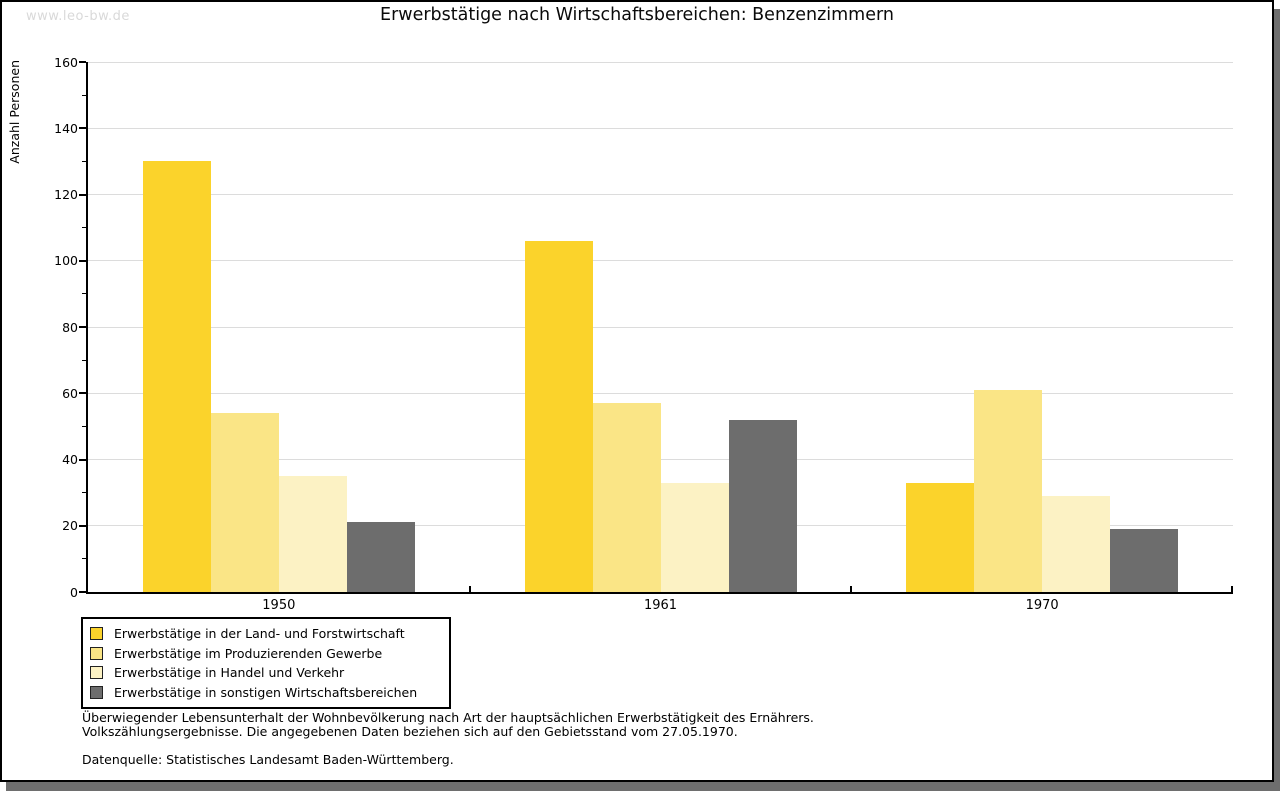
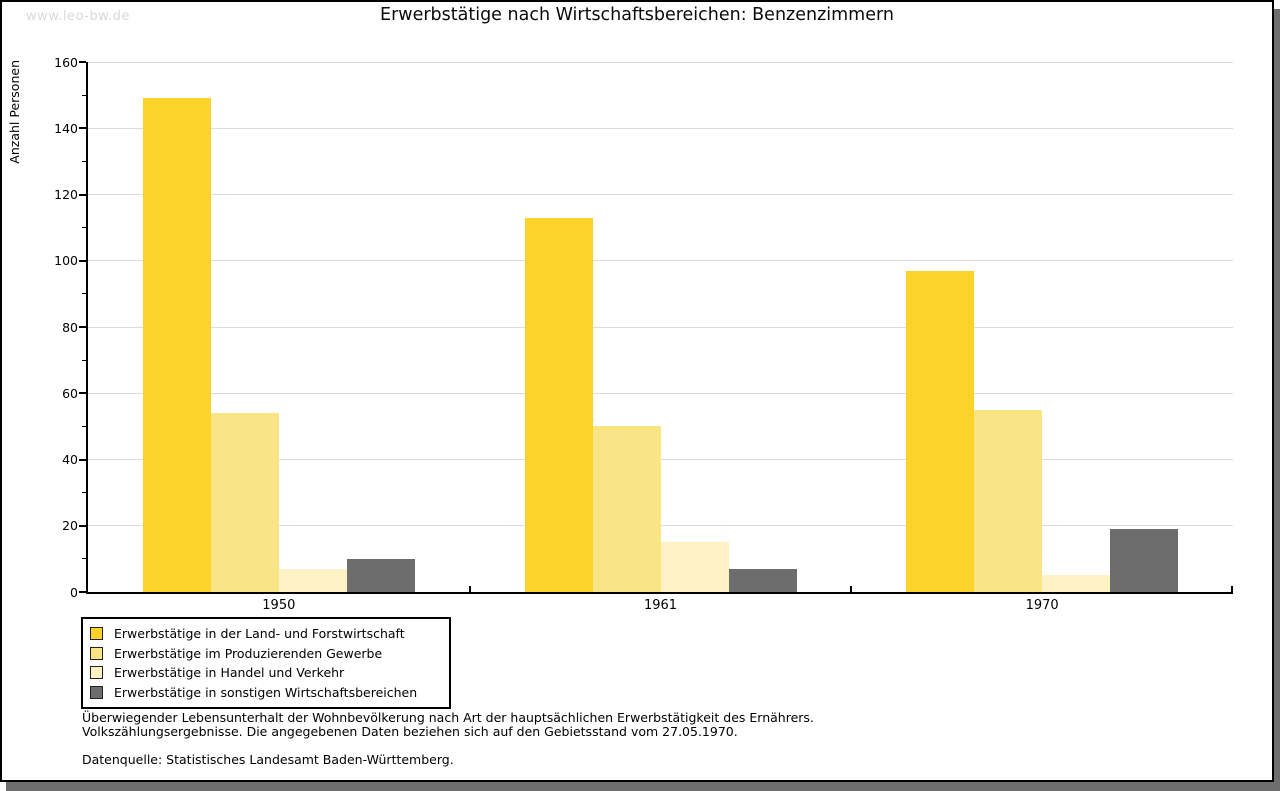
Erwerbstätige in der Land- und Forstwirtschaft/1950: 130 -> 149
Erwerbstätige in Handel und Verkehr/1950: 35 -> 7
Erwerbstätige in sonstigen Wirtschaftsbereichen/1950: 21 -> 10
Erwerbstätige in der Land- und Forstwirtschaft/1961: 106 -> 113
Erwerbstätige im Produzierenden Gewerbe/1961: 57 -> 50
Erwerbstätige in Handel und Verkehr/1961: 33 -> 15
Erwerbstätige in sonstigen Wirtschaftsbereichen/1961: 52 -> 7
Erwerbstätige in der Land- und Forstwirtschaft/1970: 33 -> 97
Erwerbstätige im Produzierenden Gewerbe/1970: 61 -> 55
Erwerbstätige in Handel und Verkehr/1970: 29 -> 5
